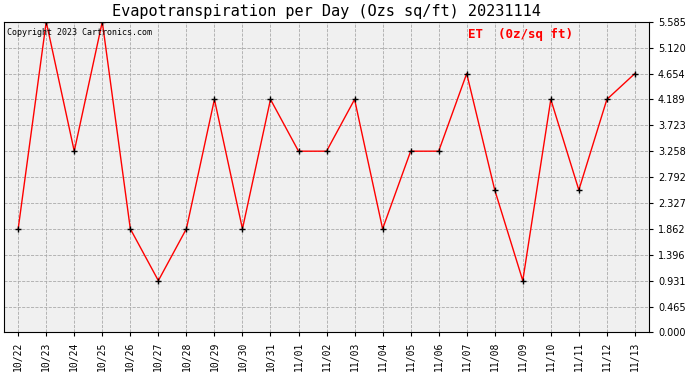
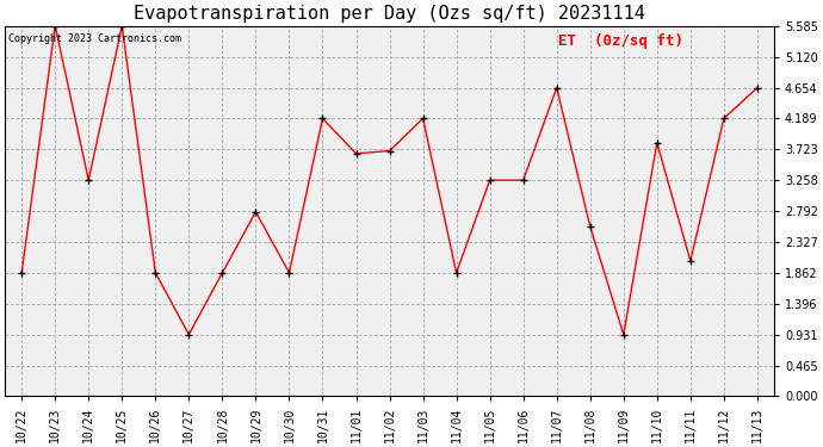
10/29: 4.19 -> 2.78
11/01: 3.26 -> 3.66
11/02: 3.26 -> 3.70
11/10: 4.19 -> 3.82
11/11: 2.56 -> 2.04
